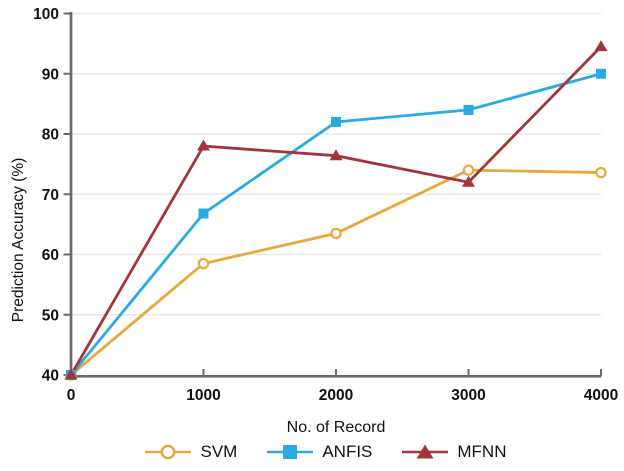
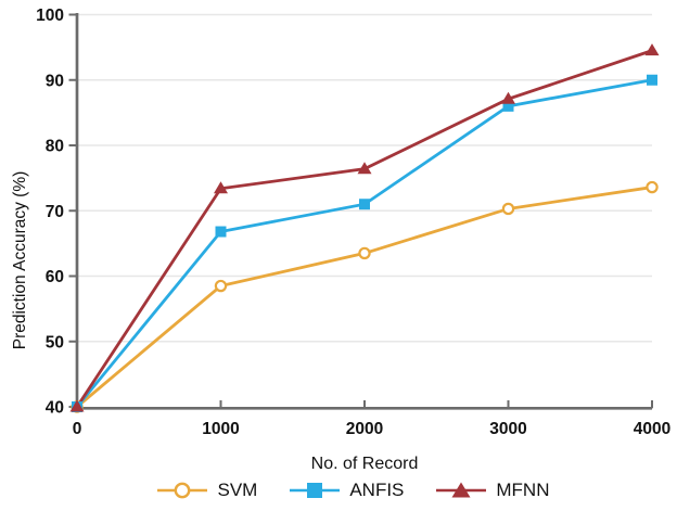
MFNN/1000: 78 -> 73
ANFIS/2000: 82 -> 71
SVM/3000: 74 -> 70
ANFIS/3000: 84 -> 86
MFNN/3000: 72 -> 87
